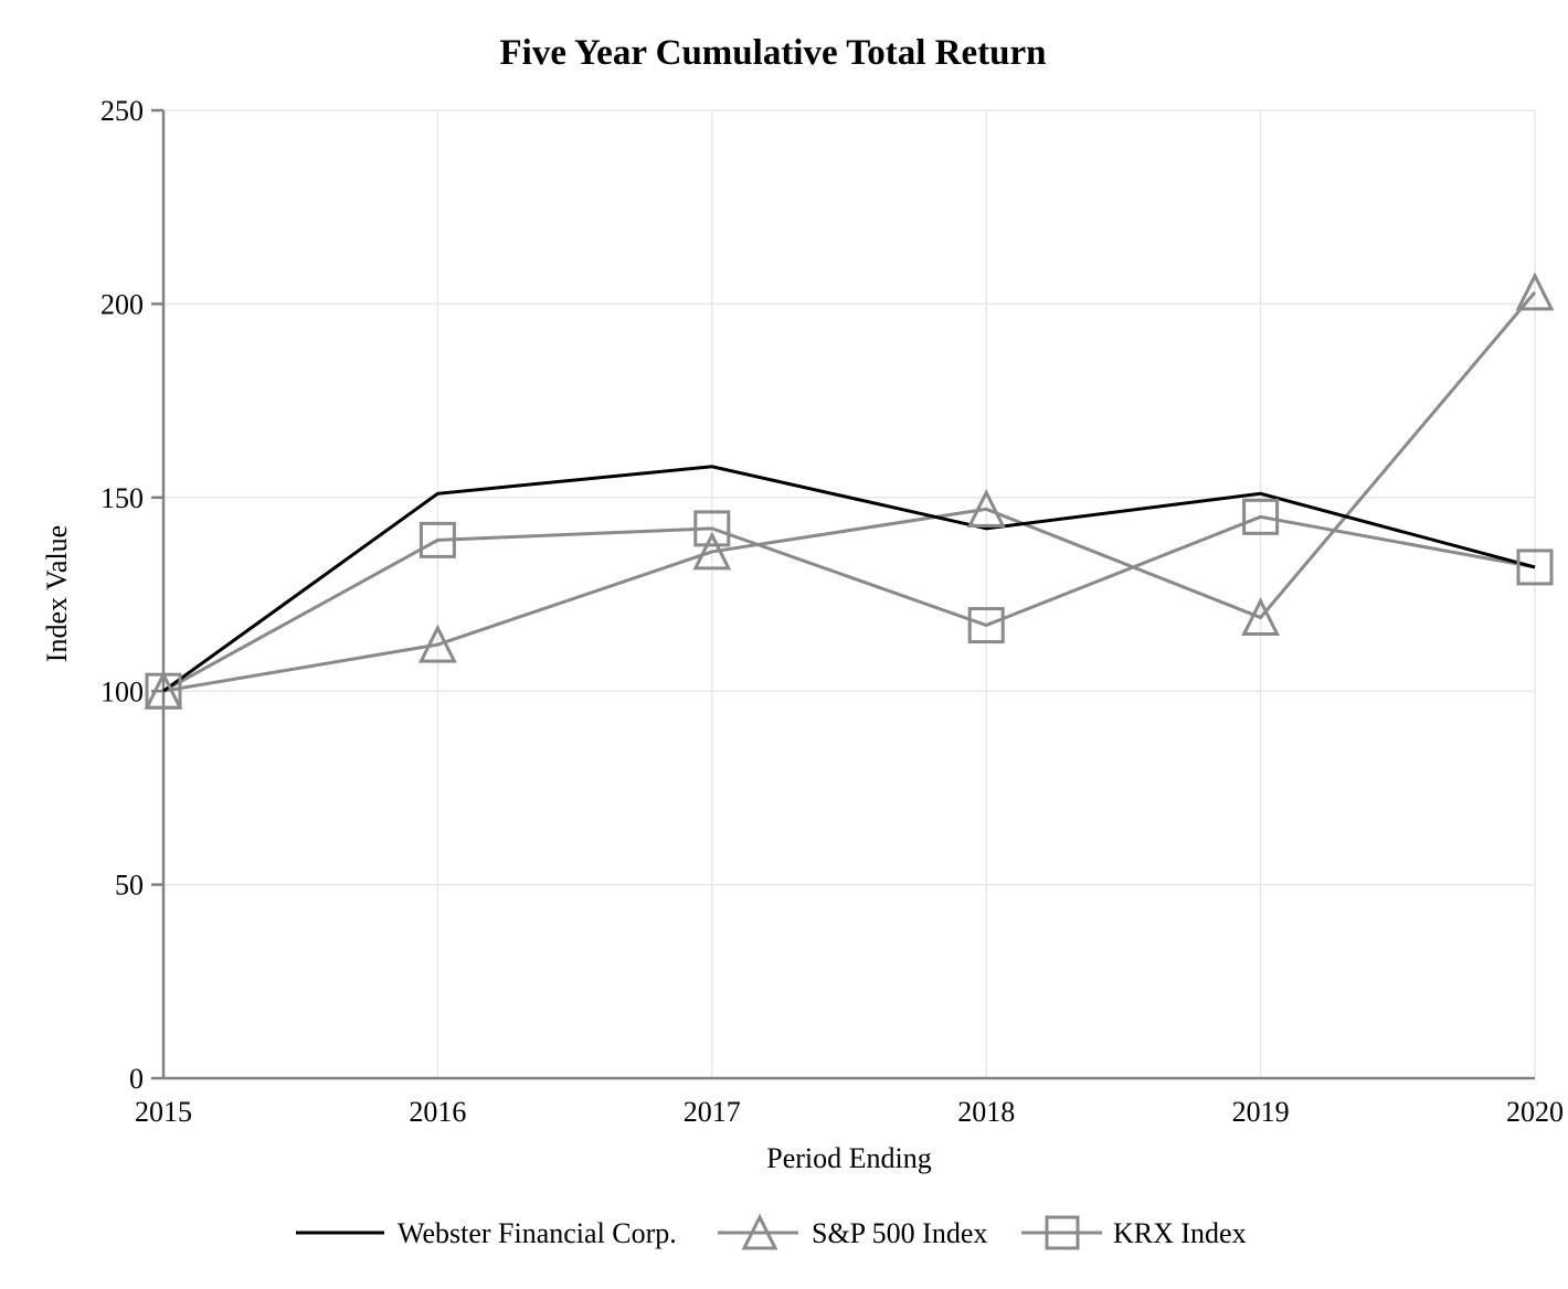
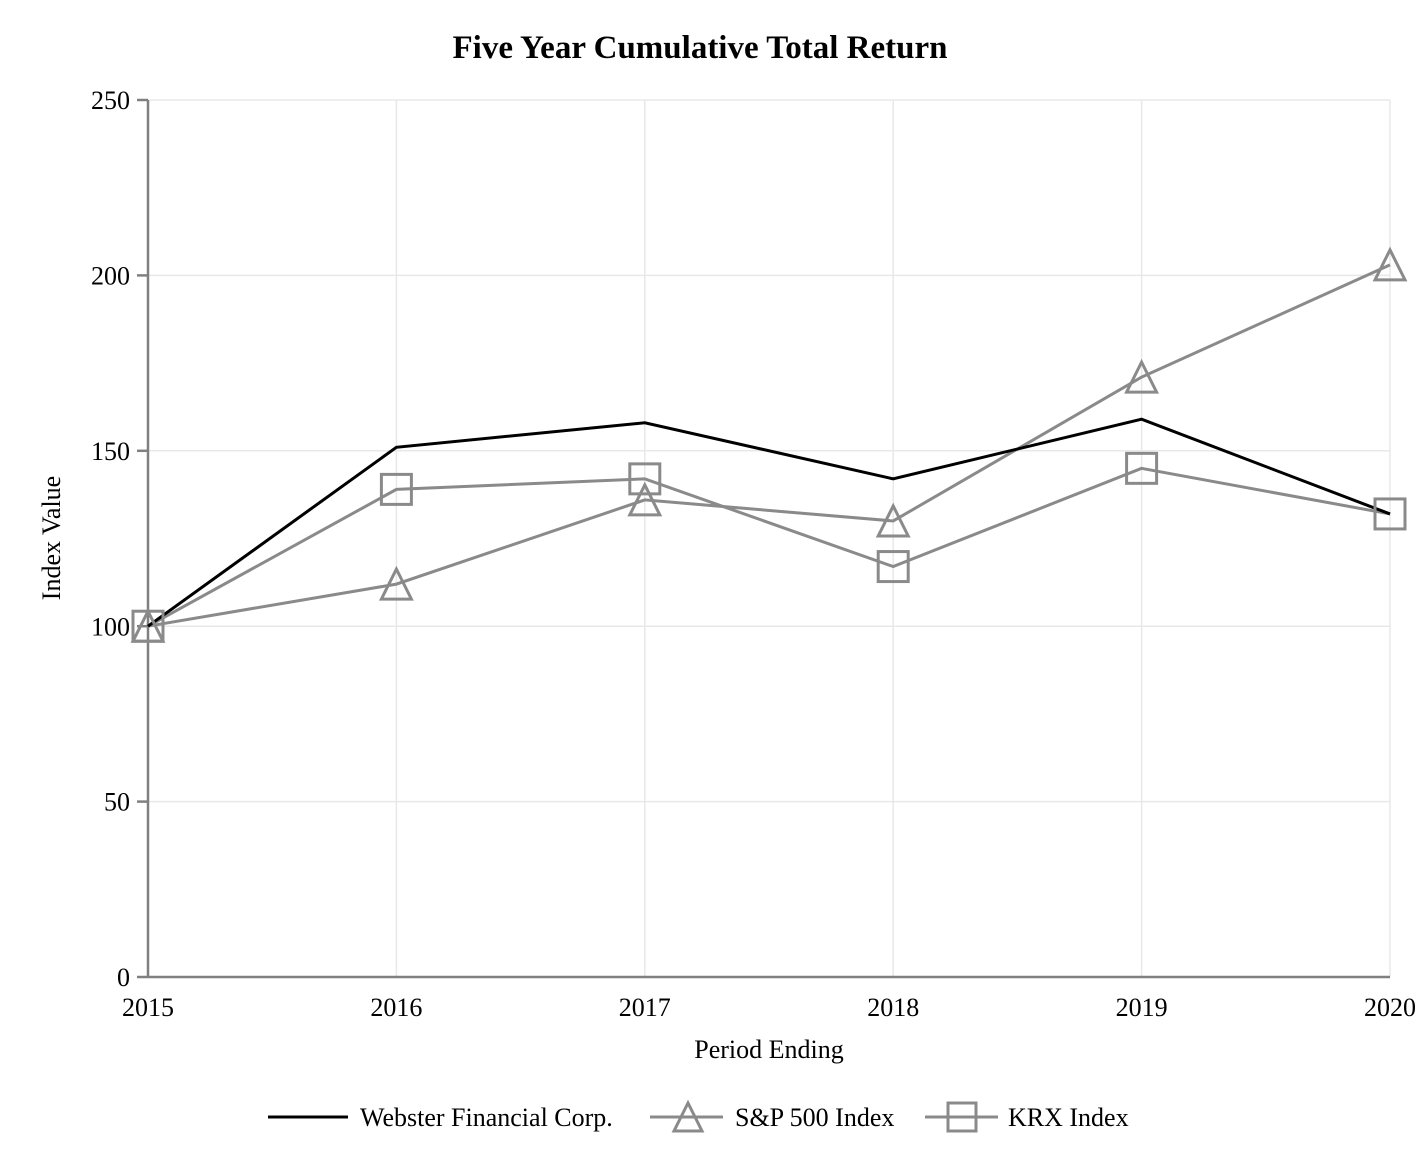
S&P 500 Index/2018: 147 -> 130
Webster Financial Corp./2019: 151 -> 159
S&P 500 Index/2019: 119 -> 171
